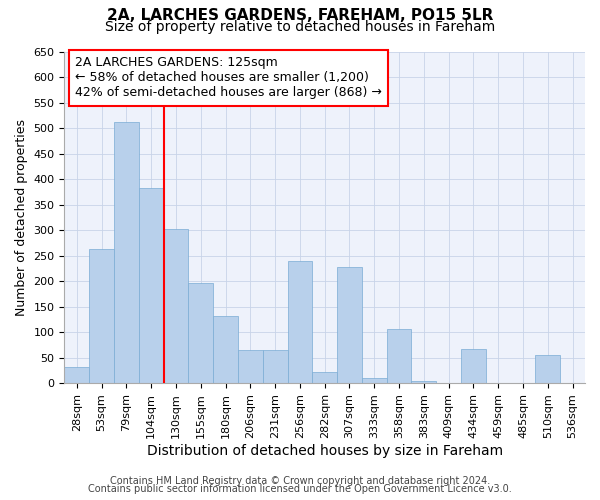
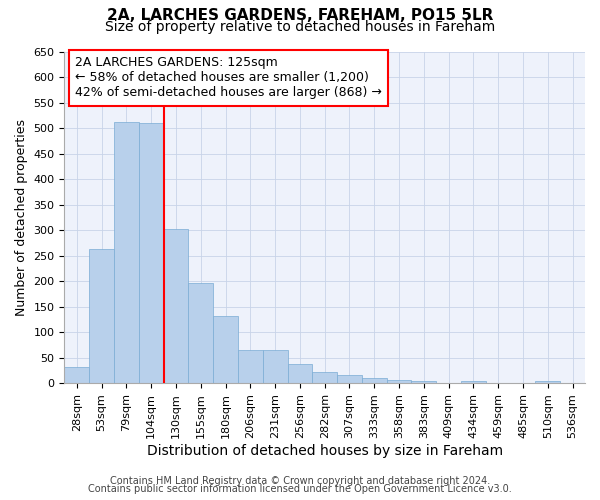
104sqm: 382 -> 510
256sqm: 240 -> 38
307sqm: 228 -> 15
358sqm: 106 -> 7
434sqm: 66 -> 5
510sqm: 56 -> 5
